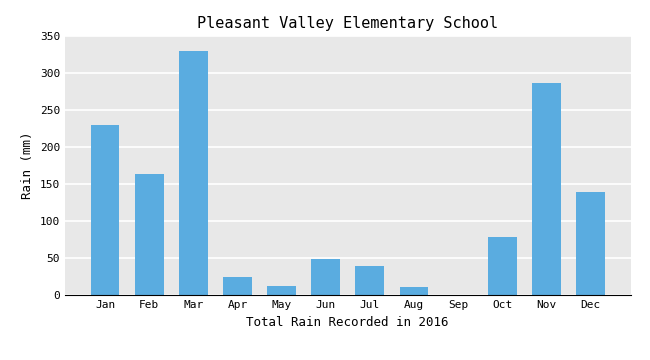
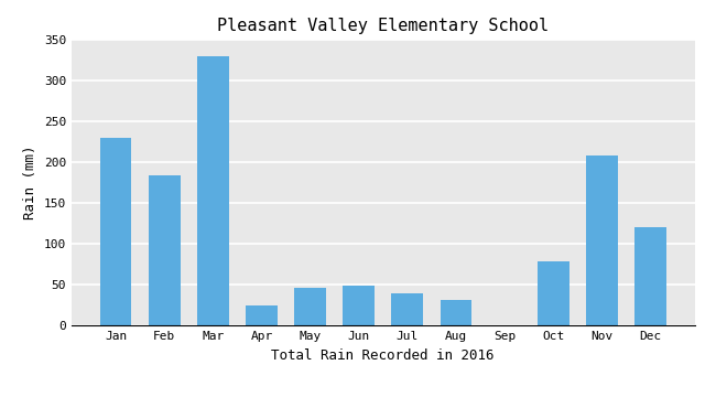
Feb: 163 -> 184
May: 12 -> 46
Aug: 11 -> 32
Nov: 287 -> 208
Dec: 140 -> 120
